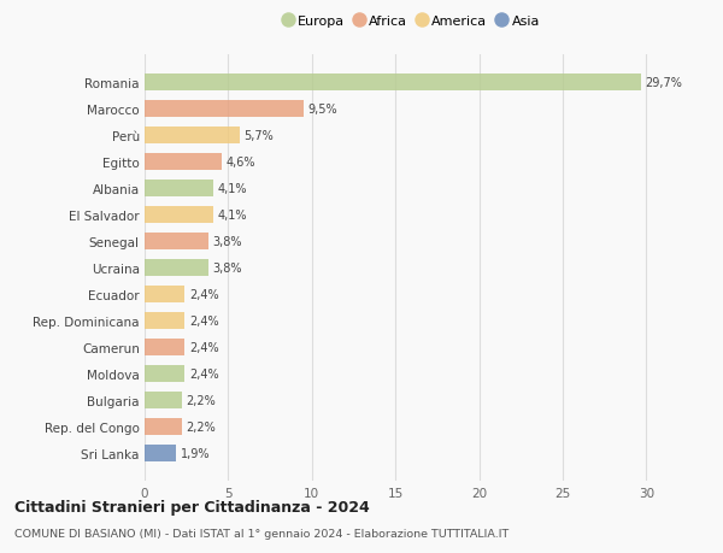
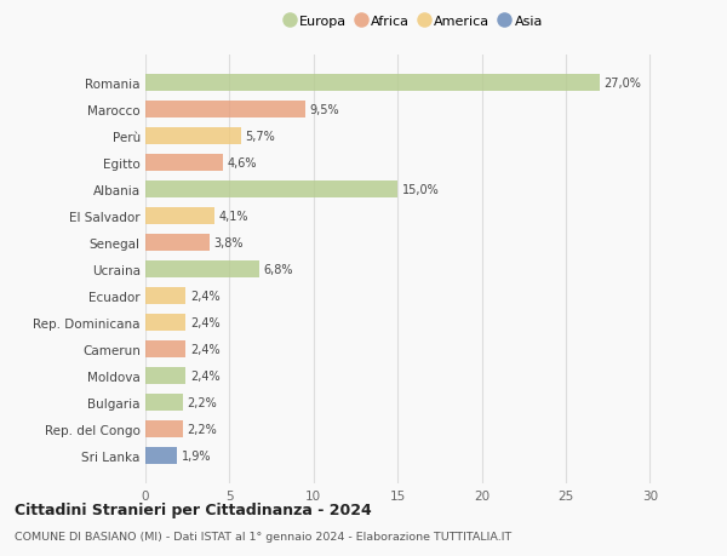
Romania: 29,7% -> 27,0%
Albania: 4,1% -> 15,0%
Ucraina: 3,8% -> 6,8%
